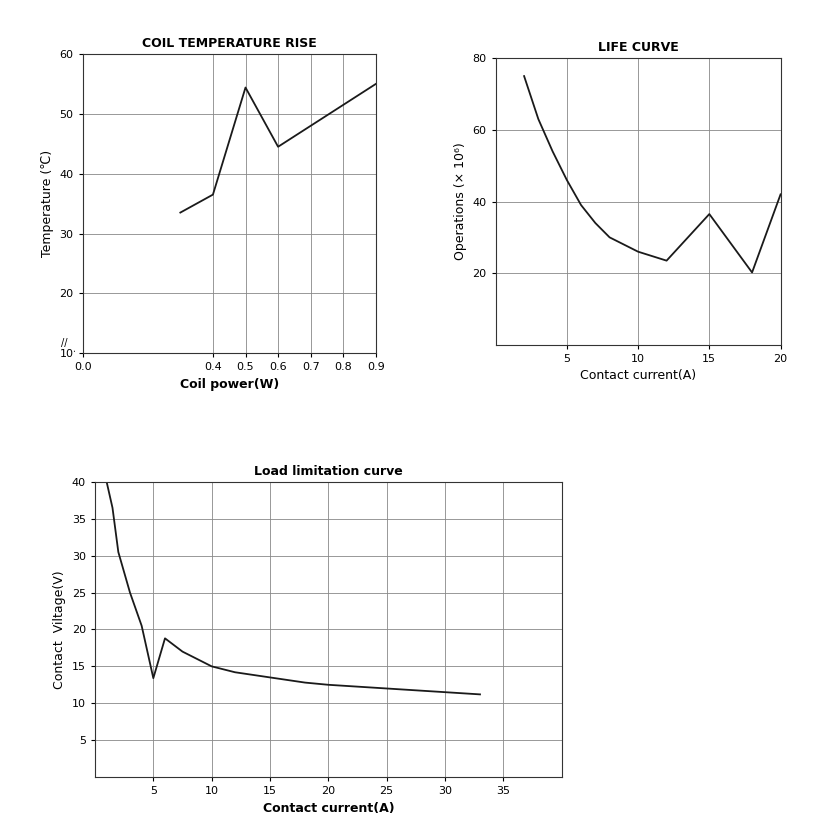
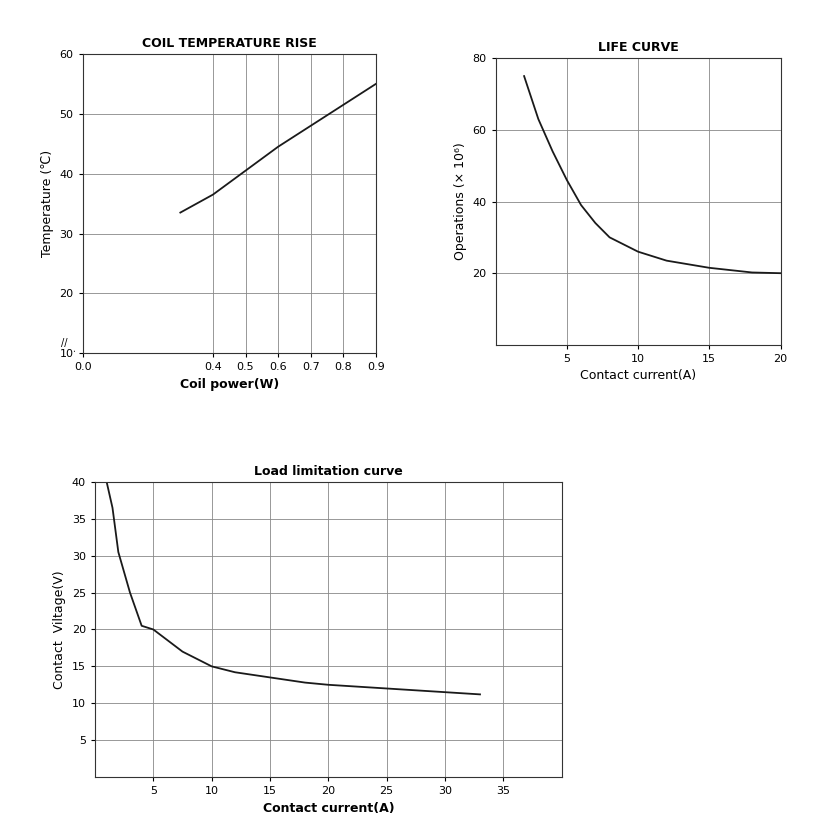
COIL TEMPERATURE RISE/0.5: 54.4 -> 40.5
LIFE CURVE/15: 36.5 -> 21.5
LIFE CURVE/20: 42.0 -> 20.0
Load limitation curve/5: 13.4 -> 20.0
